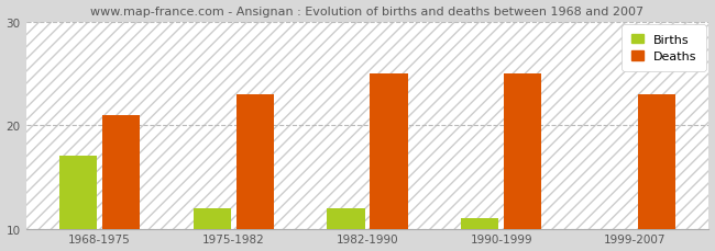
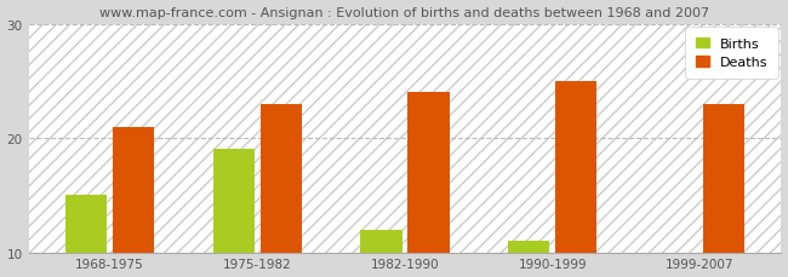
Births/1968-1975: 17 -> 15
Births/1975-1982: 12 -> 19
Deaths/1982-1990: 25 -> 24
